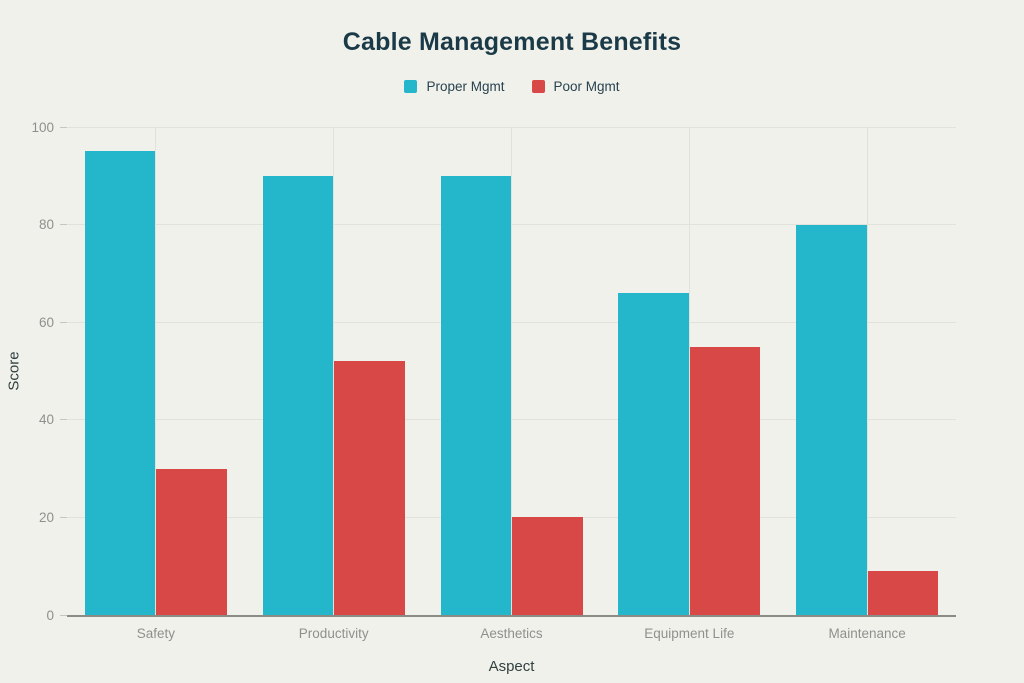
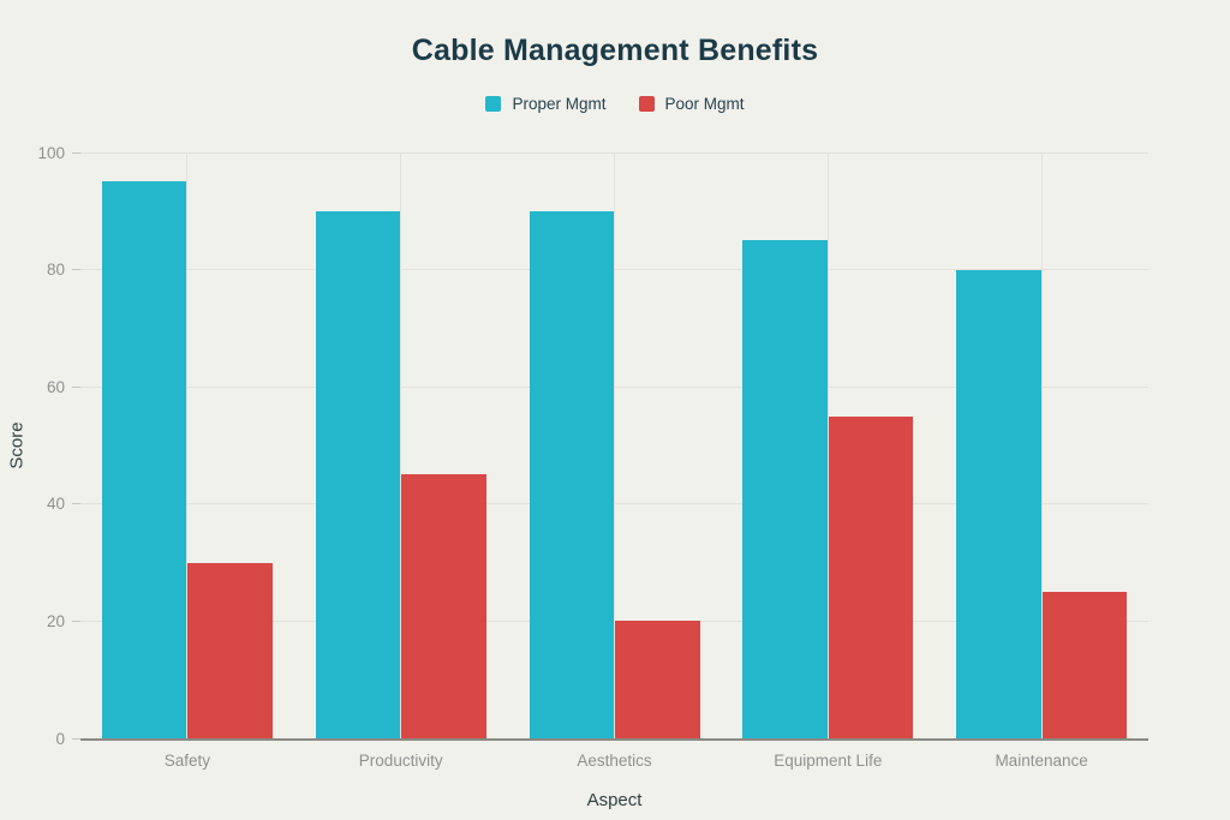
Poor Mgmt/Productivity: 52 -> 45
Proper Mgmt/Equipment Life: 66 -> 85
Poor Mgmt/Maintenance: 9 -> 25
